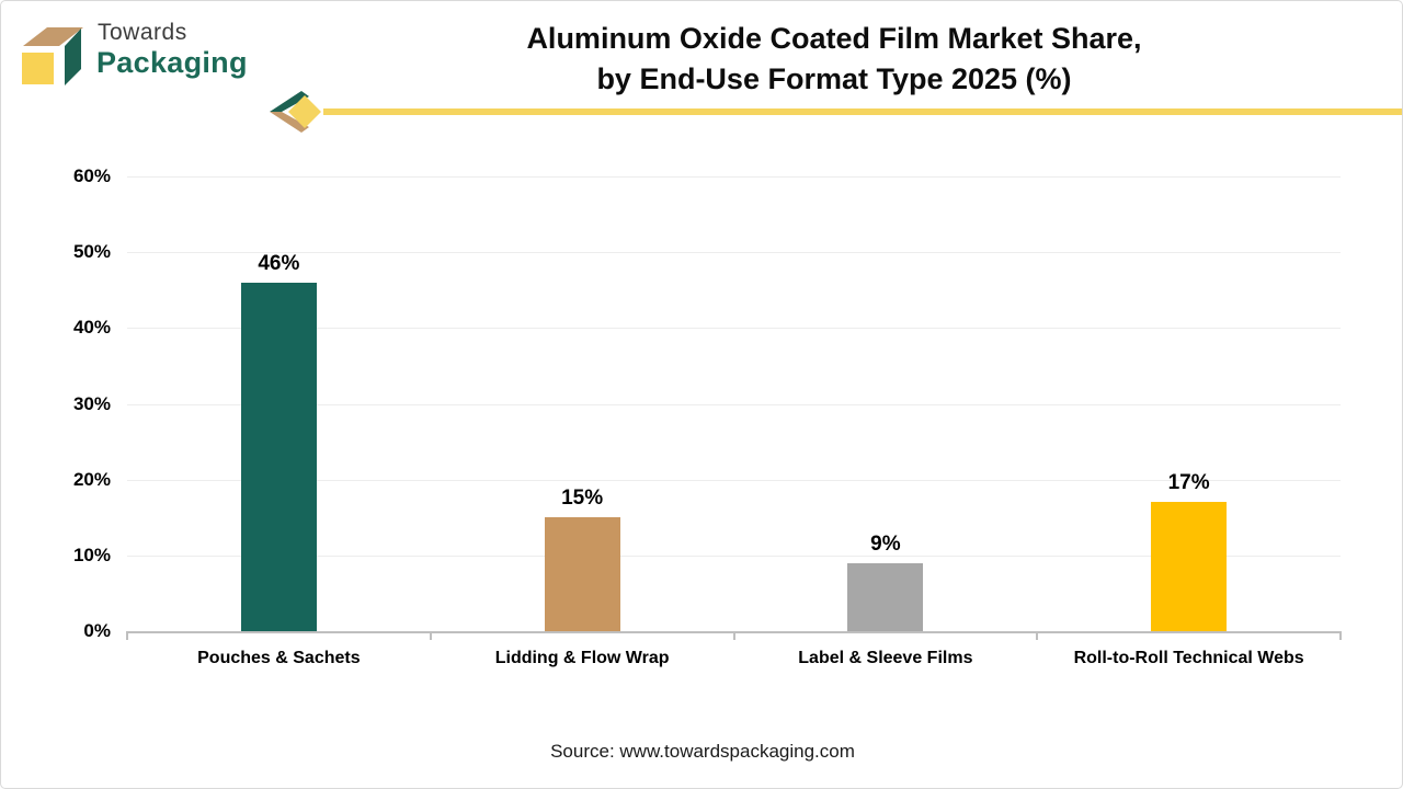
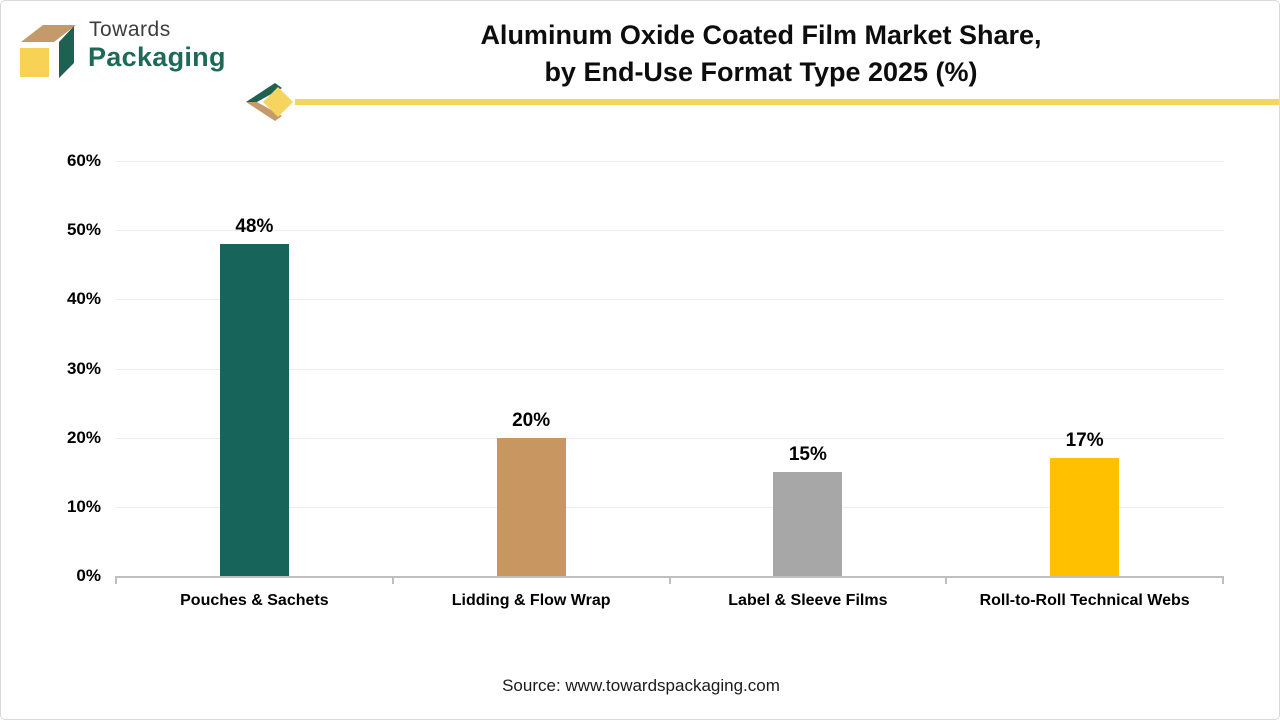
Pouches & Sachets: 46% -> 48%
Lidding & Flow Wrap: 15% -> 20%
Label & Sleeve Films: 9% -> 15%
